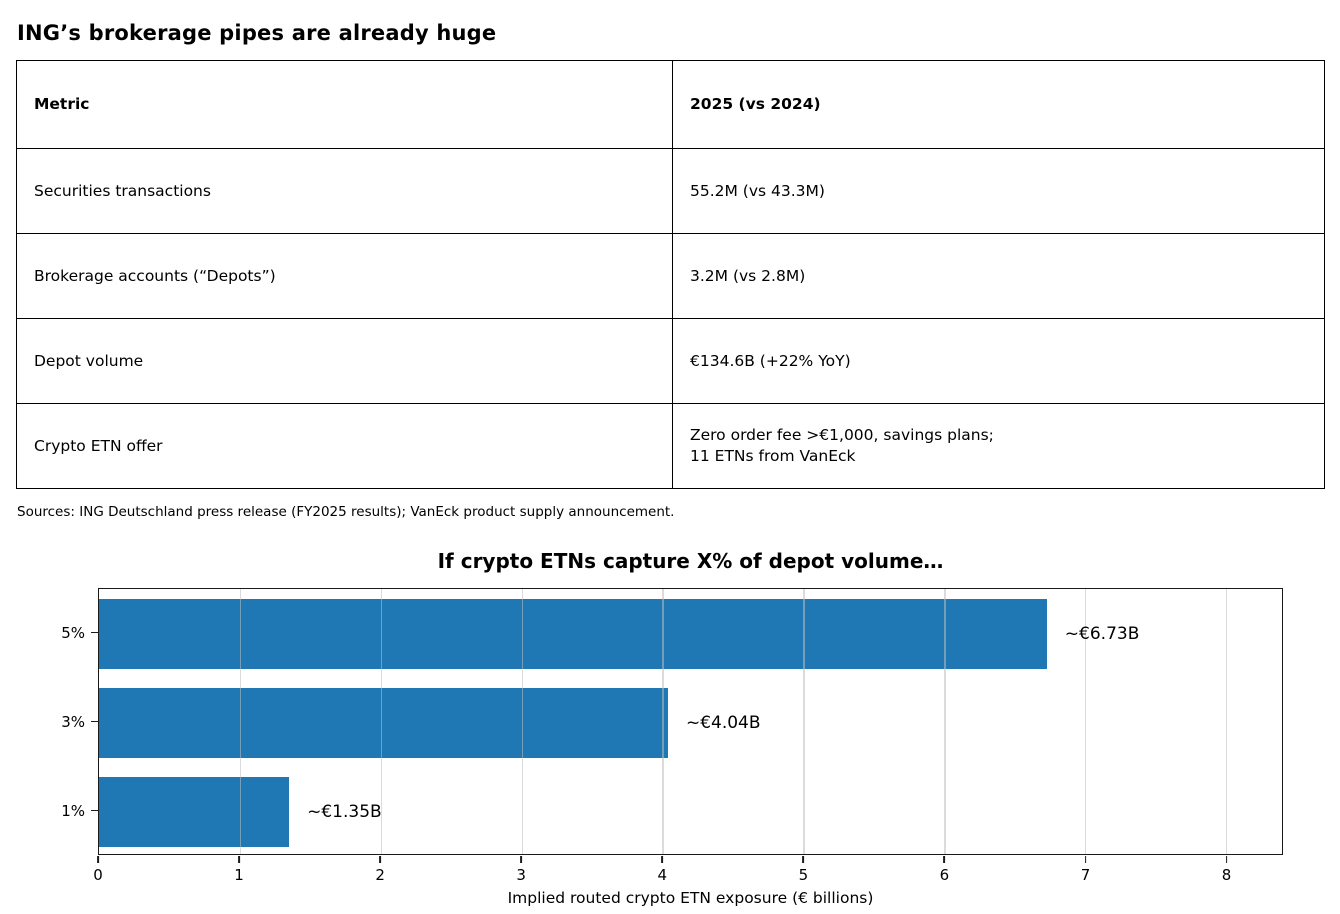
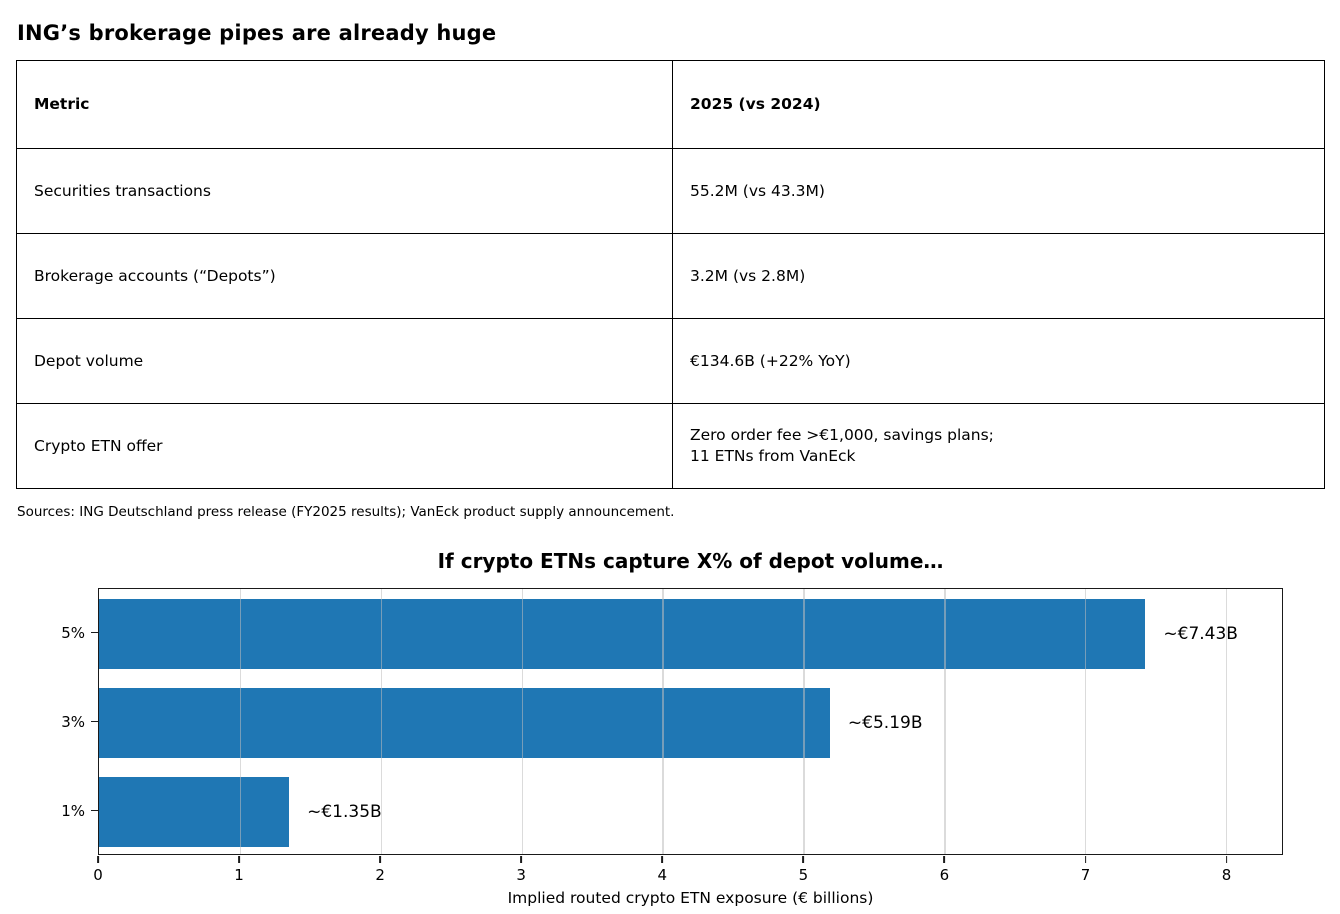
5%: 6.73 -> 7.43
3%: 4.04 -> 5.19
